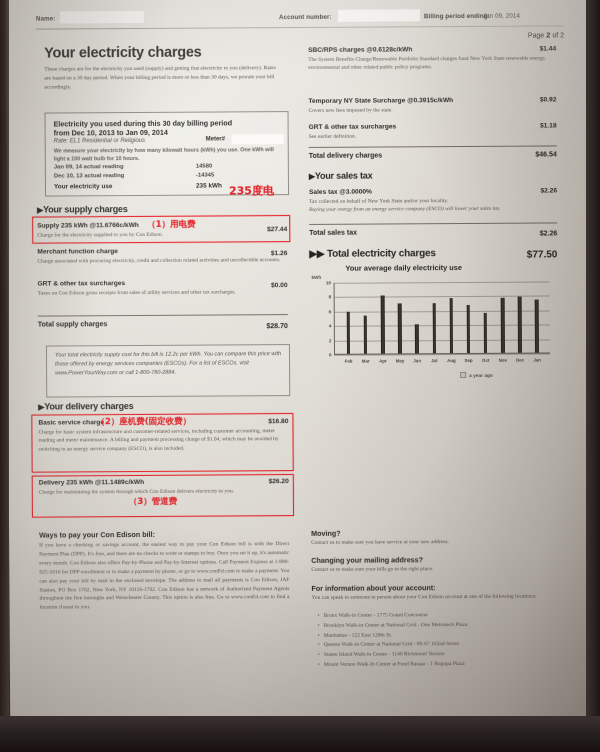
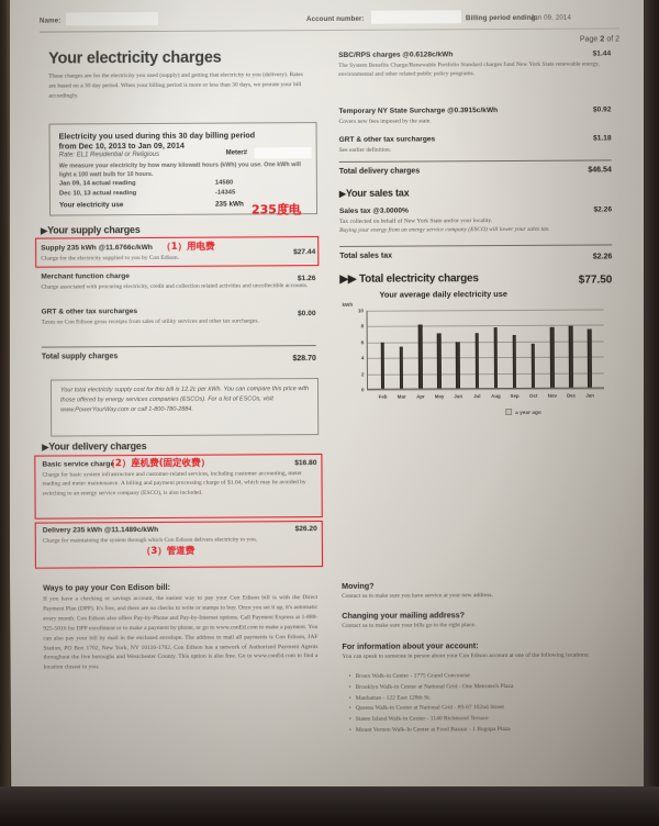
Jun: 4 -> 6
